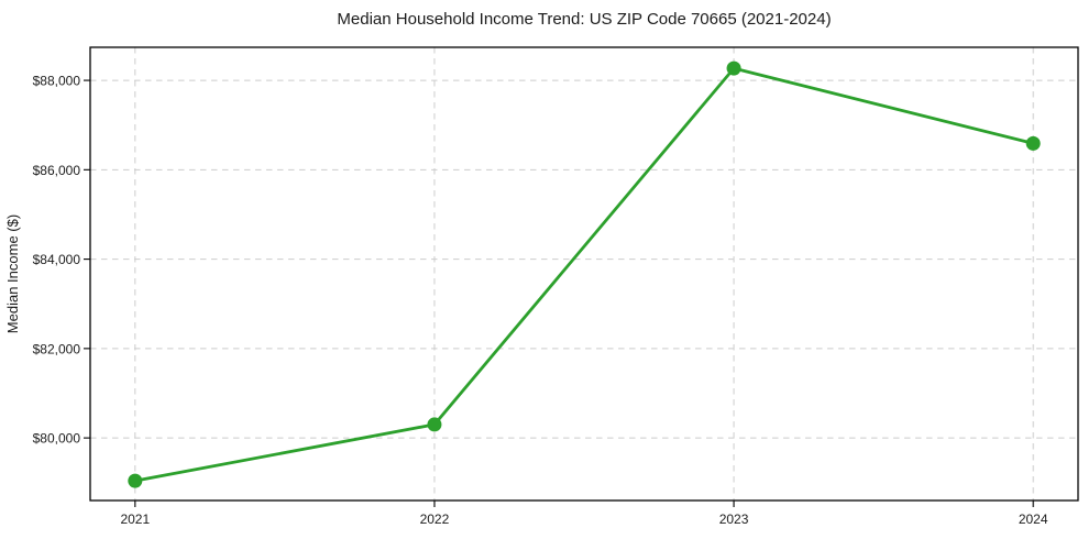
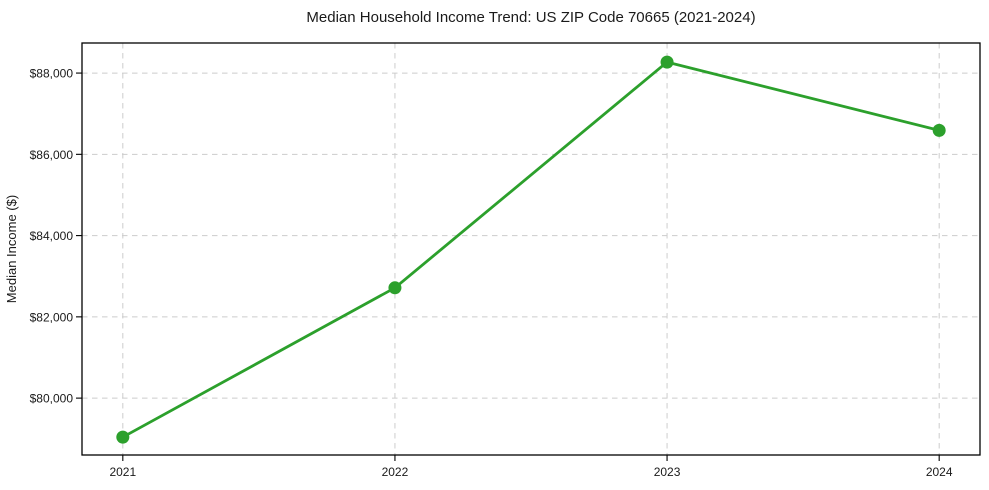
2022: $80300 -> $82700
